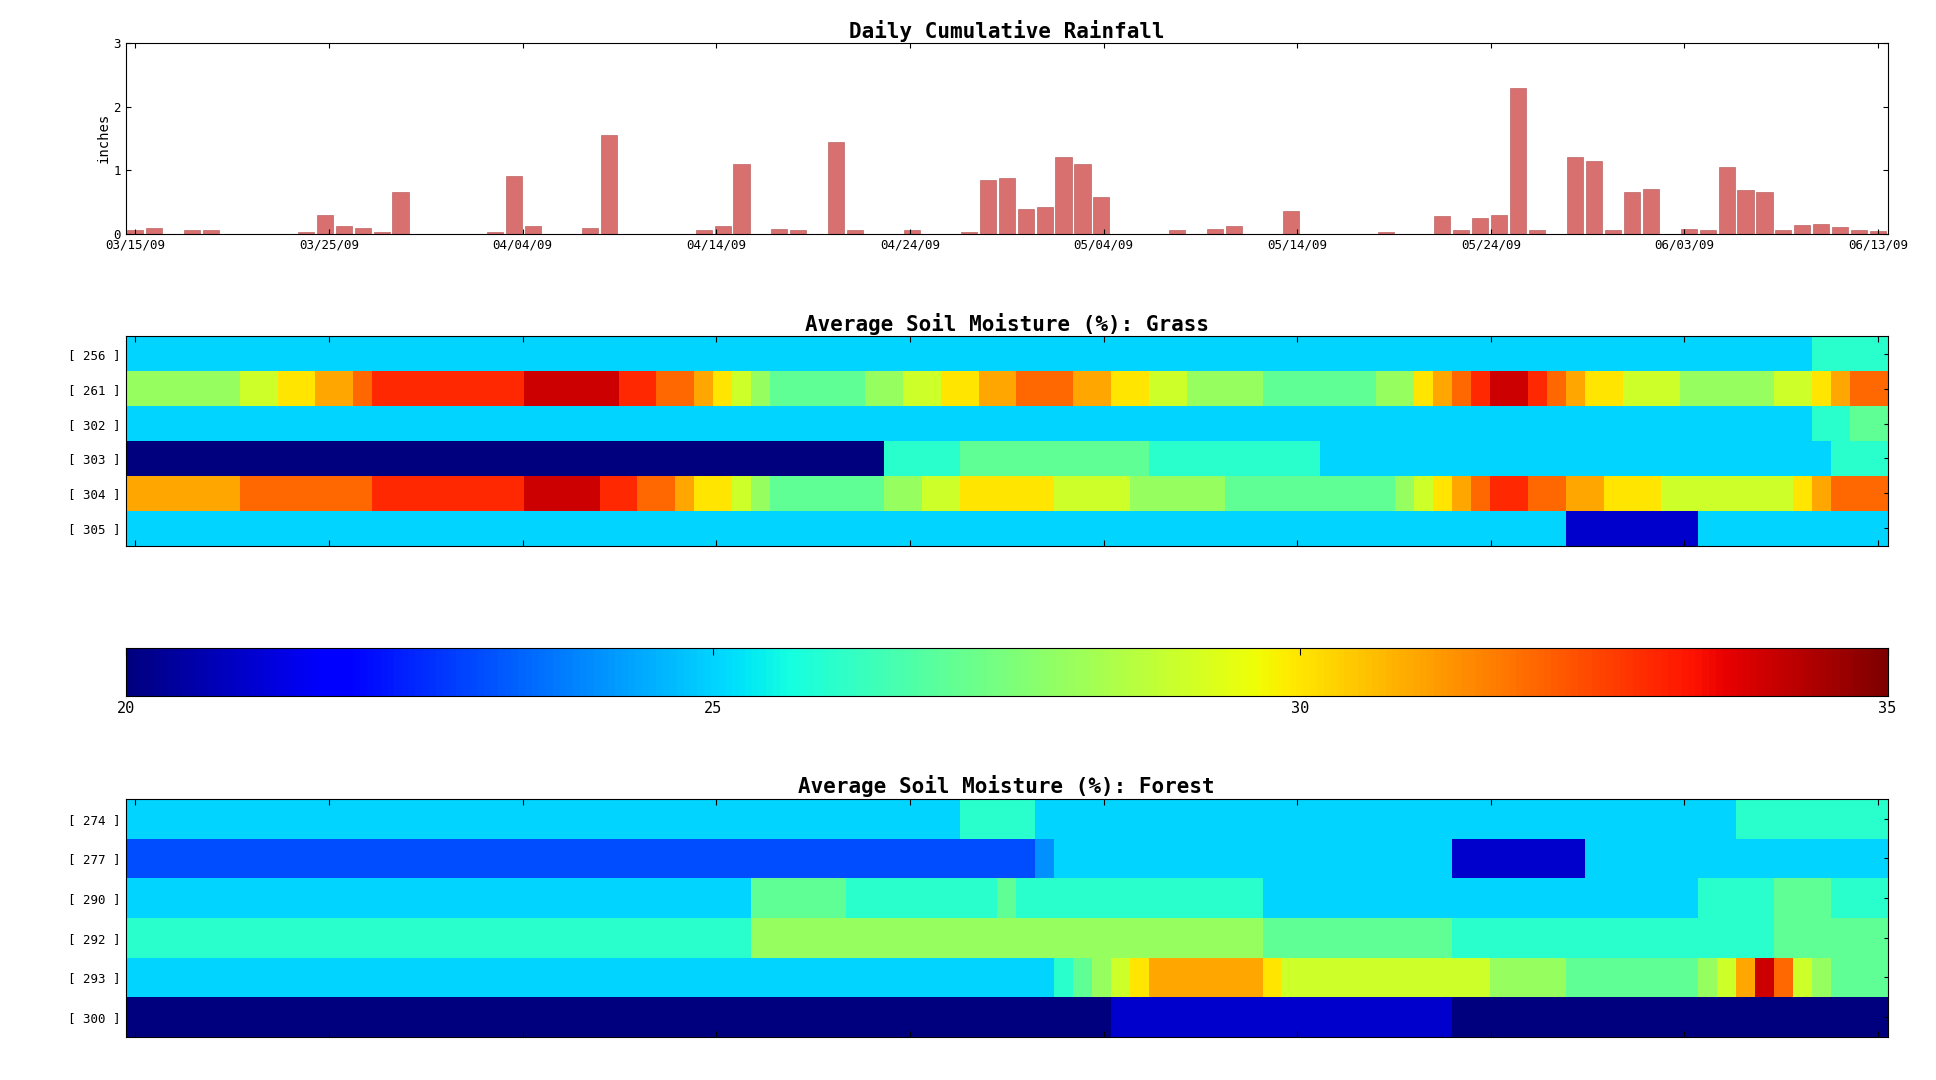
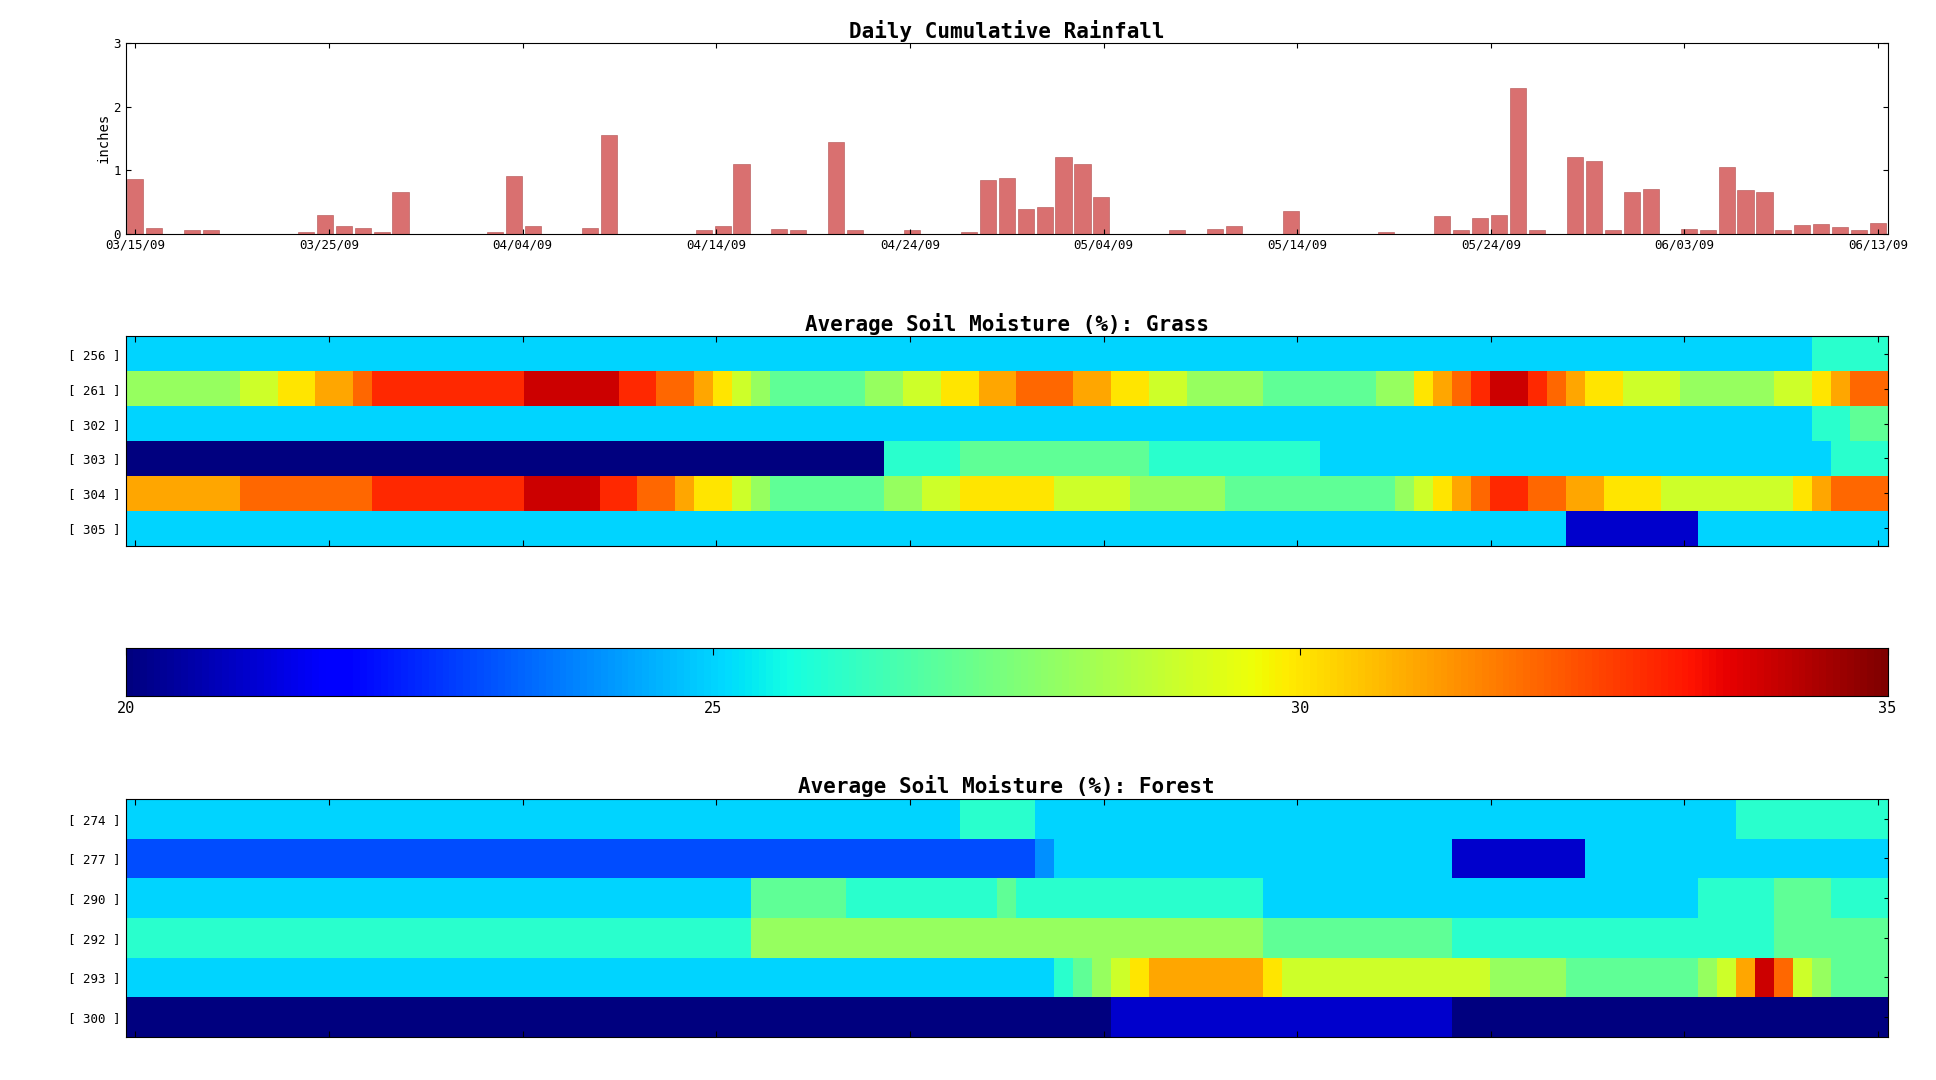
03/15/09: 0.05 -> 0.86
06/13/09: 0.04 -> 0.16
